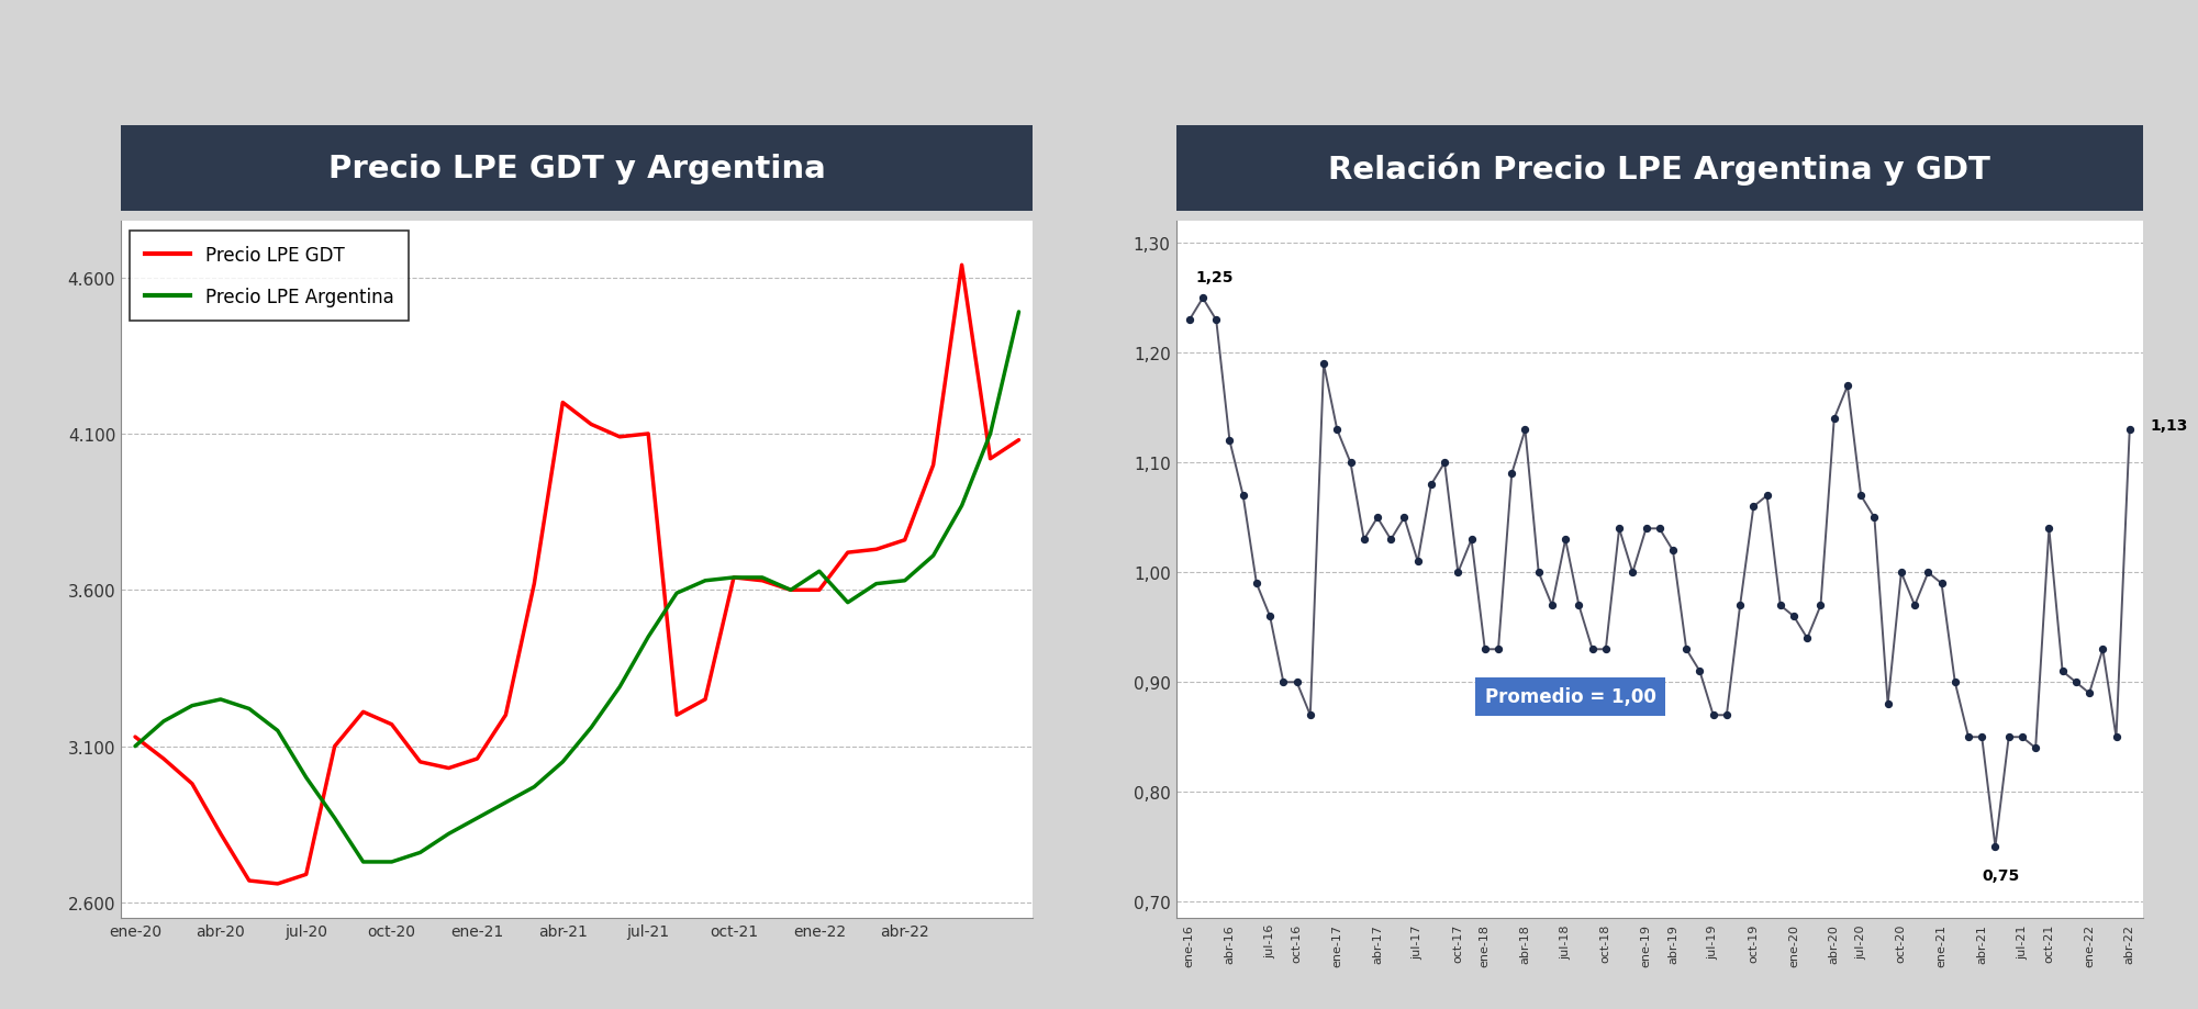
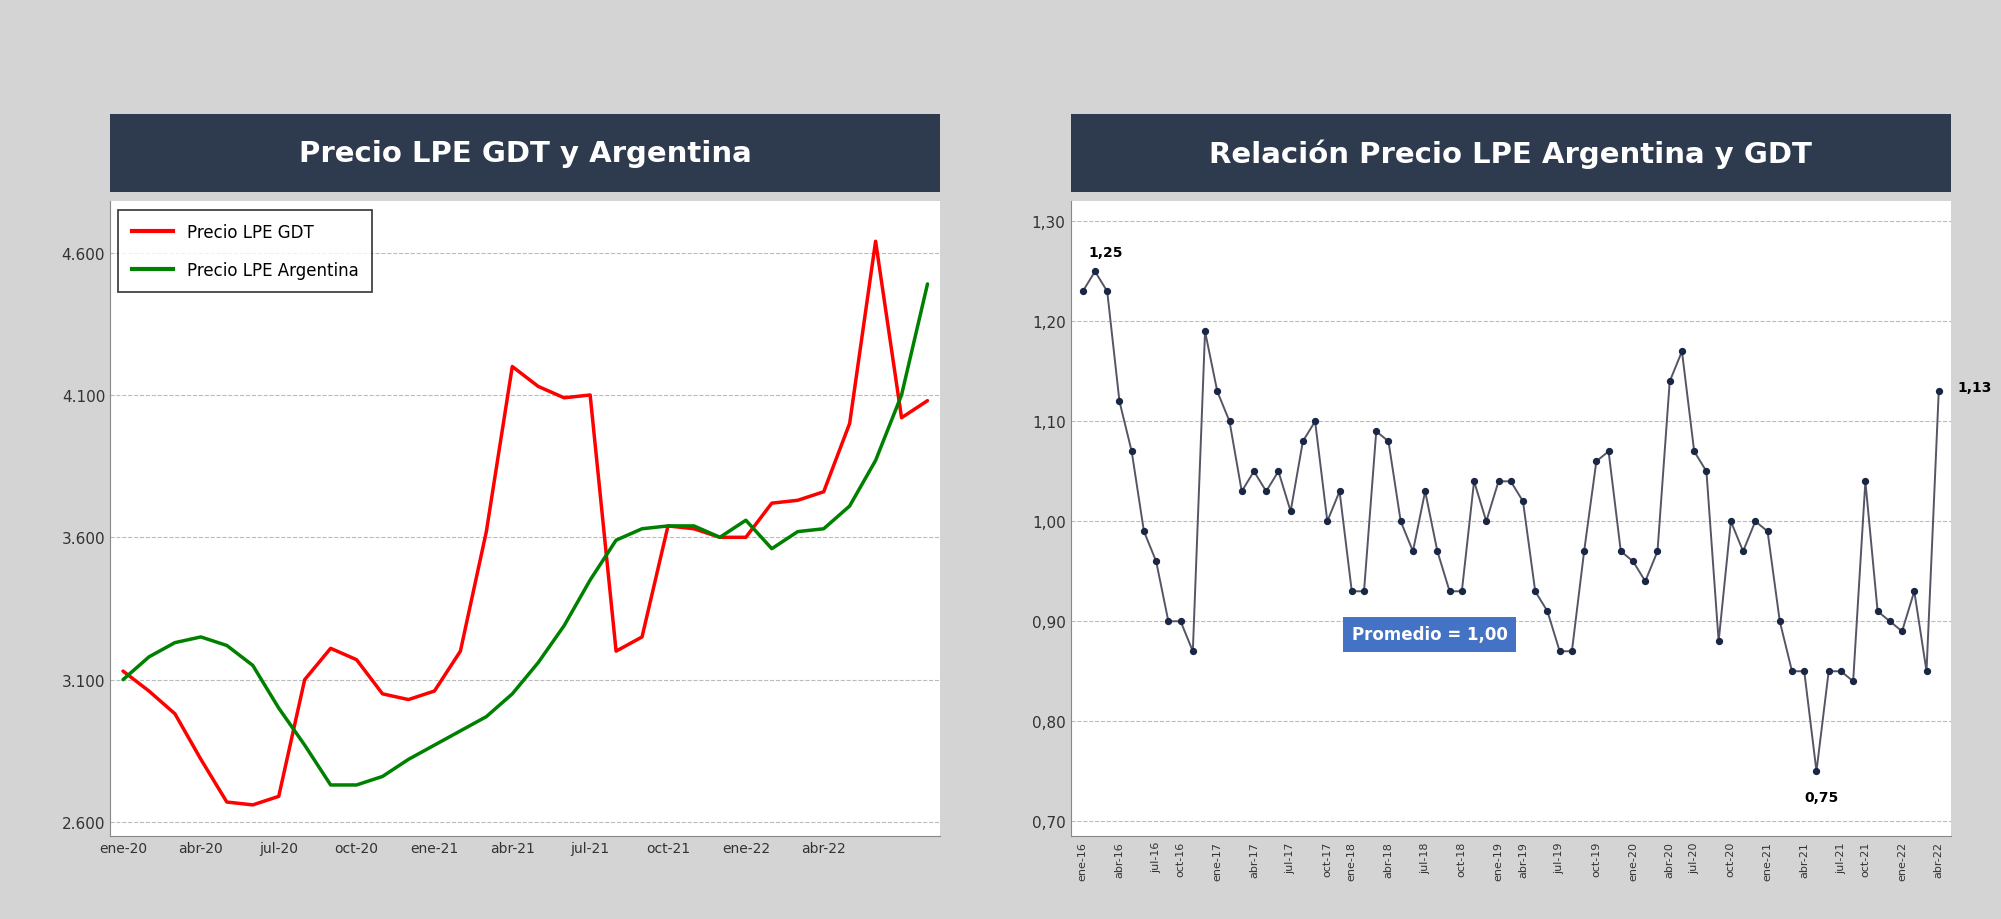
abr-18: 1,13 -> 1,08
